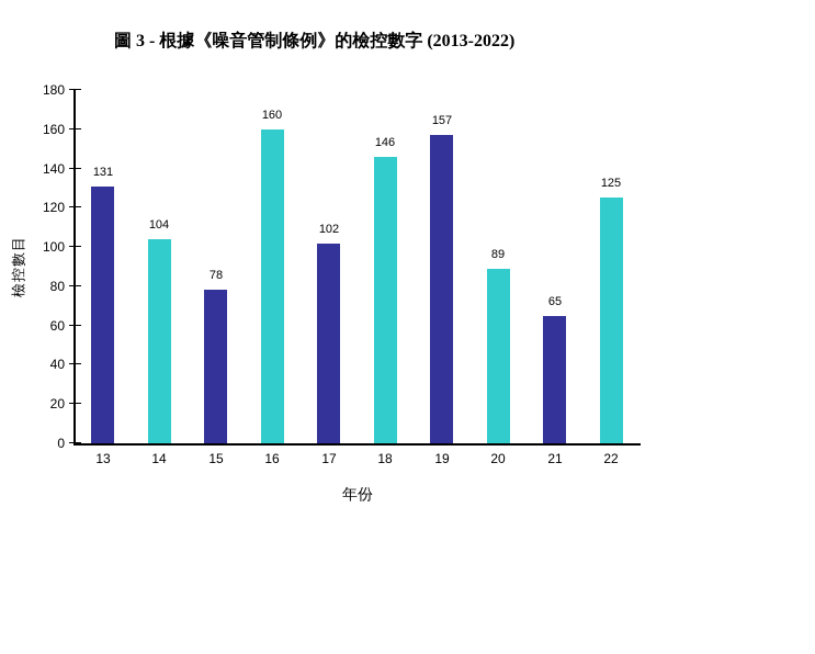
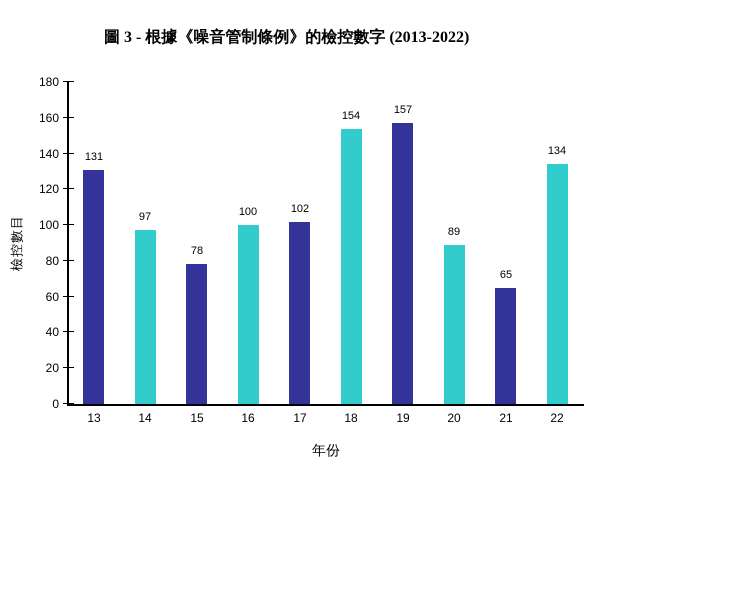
14: 104 -> 97
16: 160 -> 100
18: 146 -> 154
22: 125 -> 134
